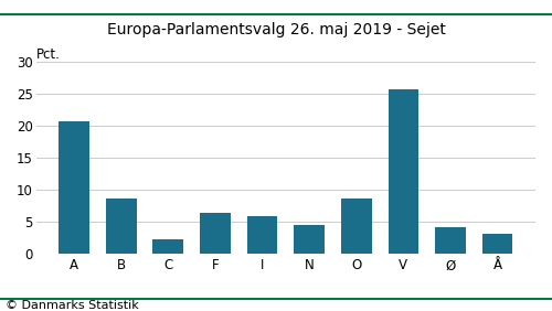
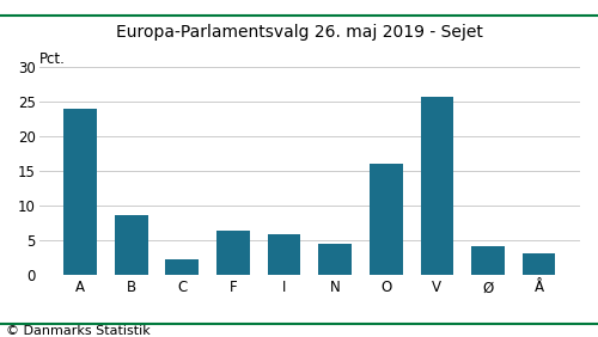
A: 20.8 -> 24.0
O: 8.6 -> 16.0
